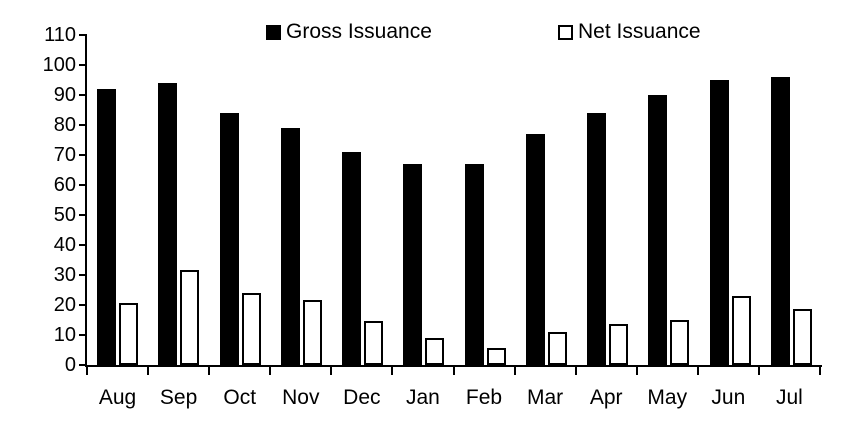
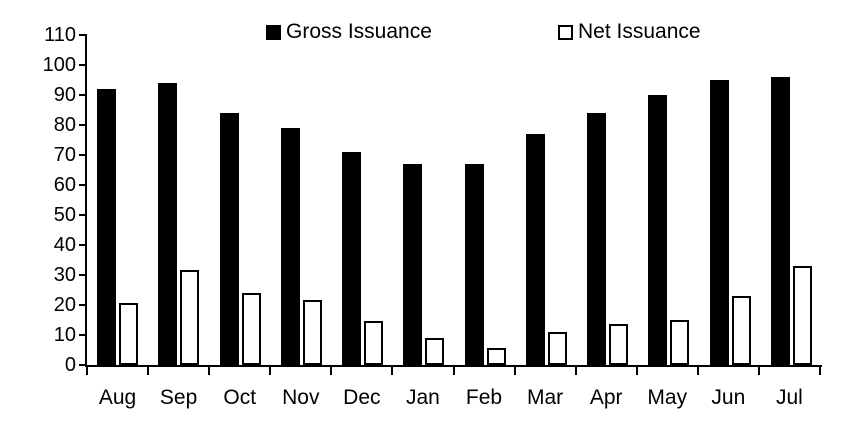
Net Issuance/Jul: 18 -> 33
